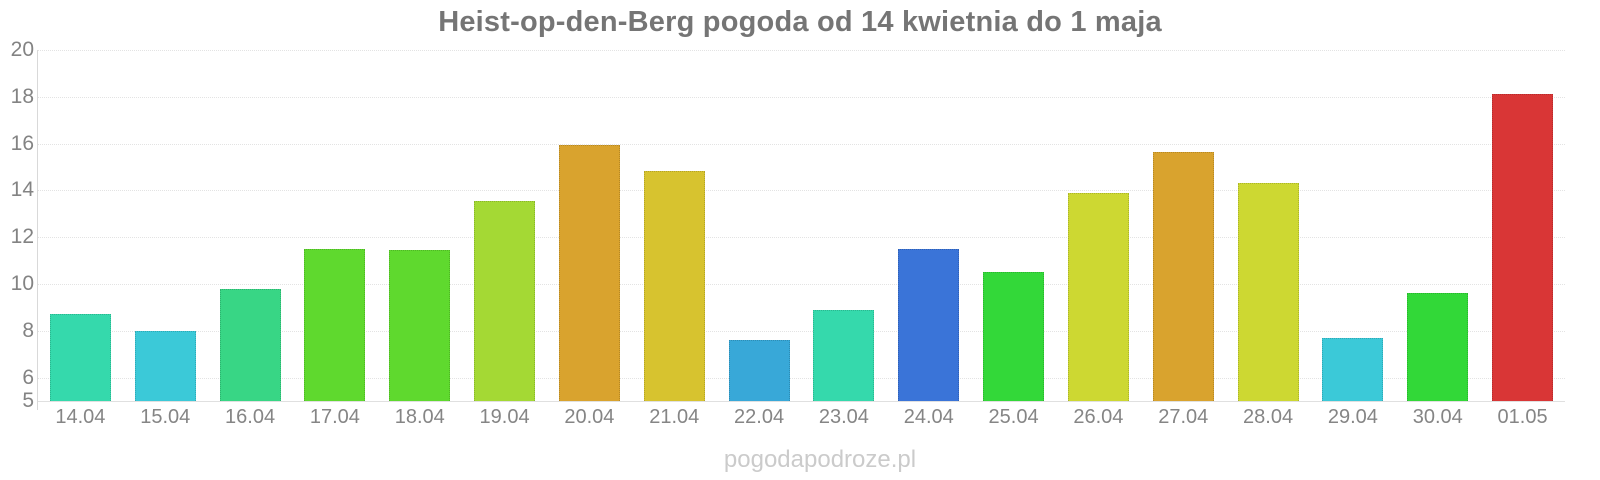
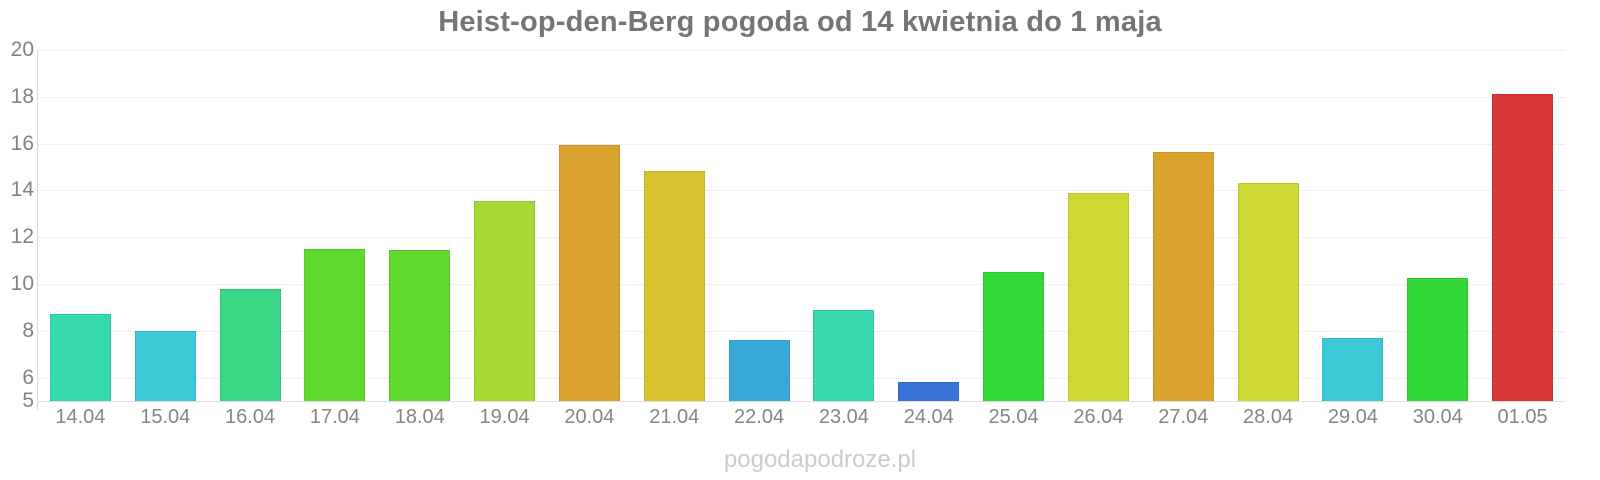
24.04: 11.5 -> 5.8
30.04: 9.6 -> 10.2
